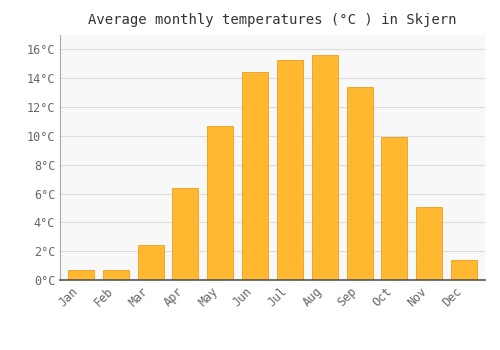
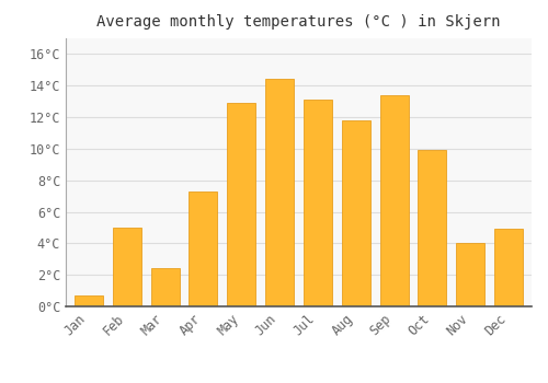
Feb: 0.7°C -> 5.0°C
Apr: 6.4°C -> 7.3°C
May: 10.7°C -> 12.9°C
Jul: 15.3°C -> 13.1°C
Aug: 15.6°C -> 11.8°C
Nov: 5.1°C -> 4.0°C
Dec: 1.4°C -> 4.9°C
